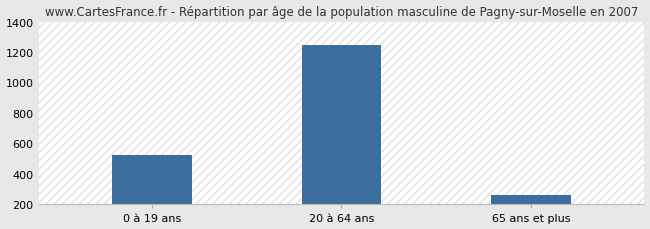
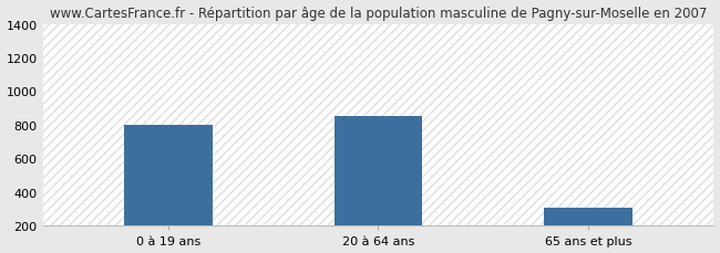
0 à 19 ans: 520 -> 800
20 à 64 ans: 1240 -> 850
65 ans et plus: 260 -> 310
